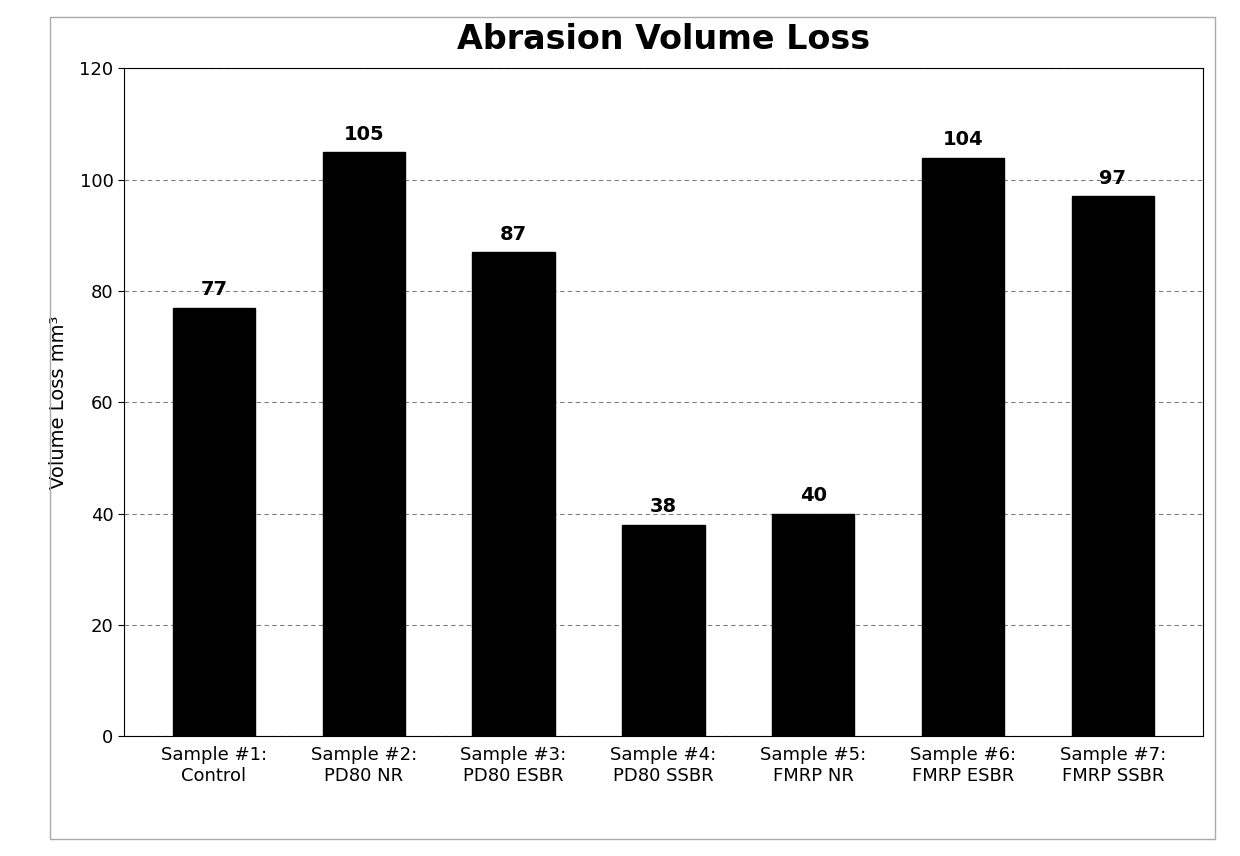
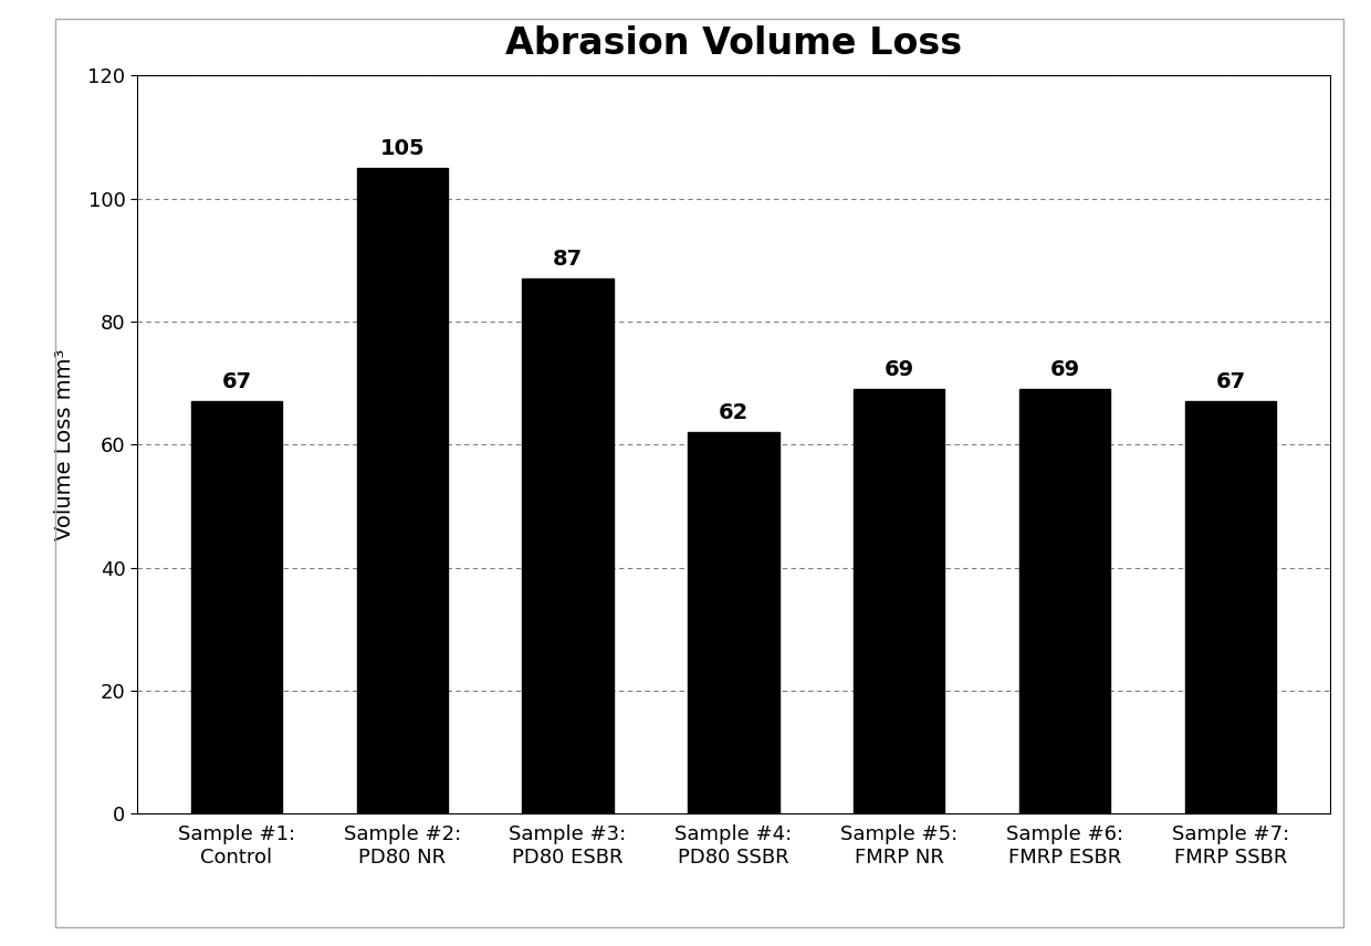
Sample #1: Control: 77 -> 67
Sample #4: PD80 SSBR: 38 -> 62
Sample #5: FMRP NR: 40 -> 69
Sample #6: FMRP ESBR: 104 -> 69
Sample #7: FMRP SSBR: 97 -> 67
